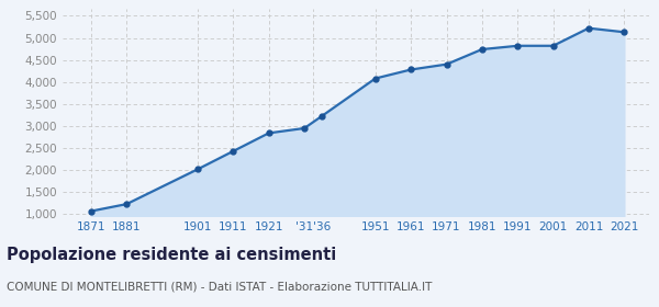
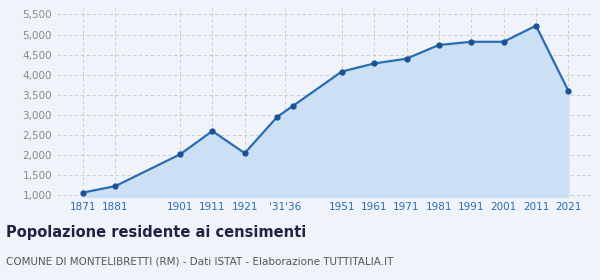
1911: 2,430 -> 2,600
1921: 2,840 -> 2,050
2021: 5,130 -> 3,600
